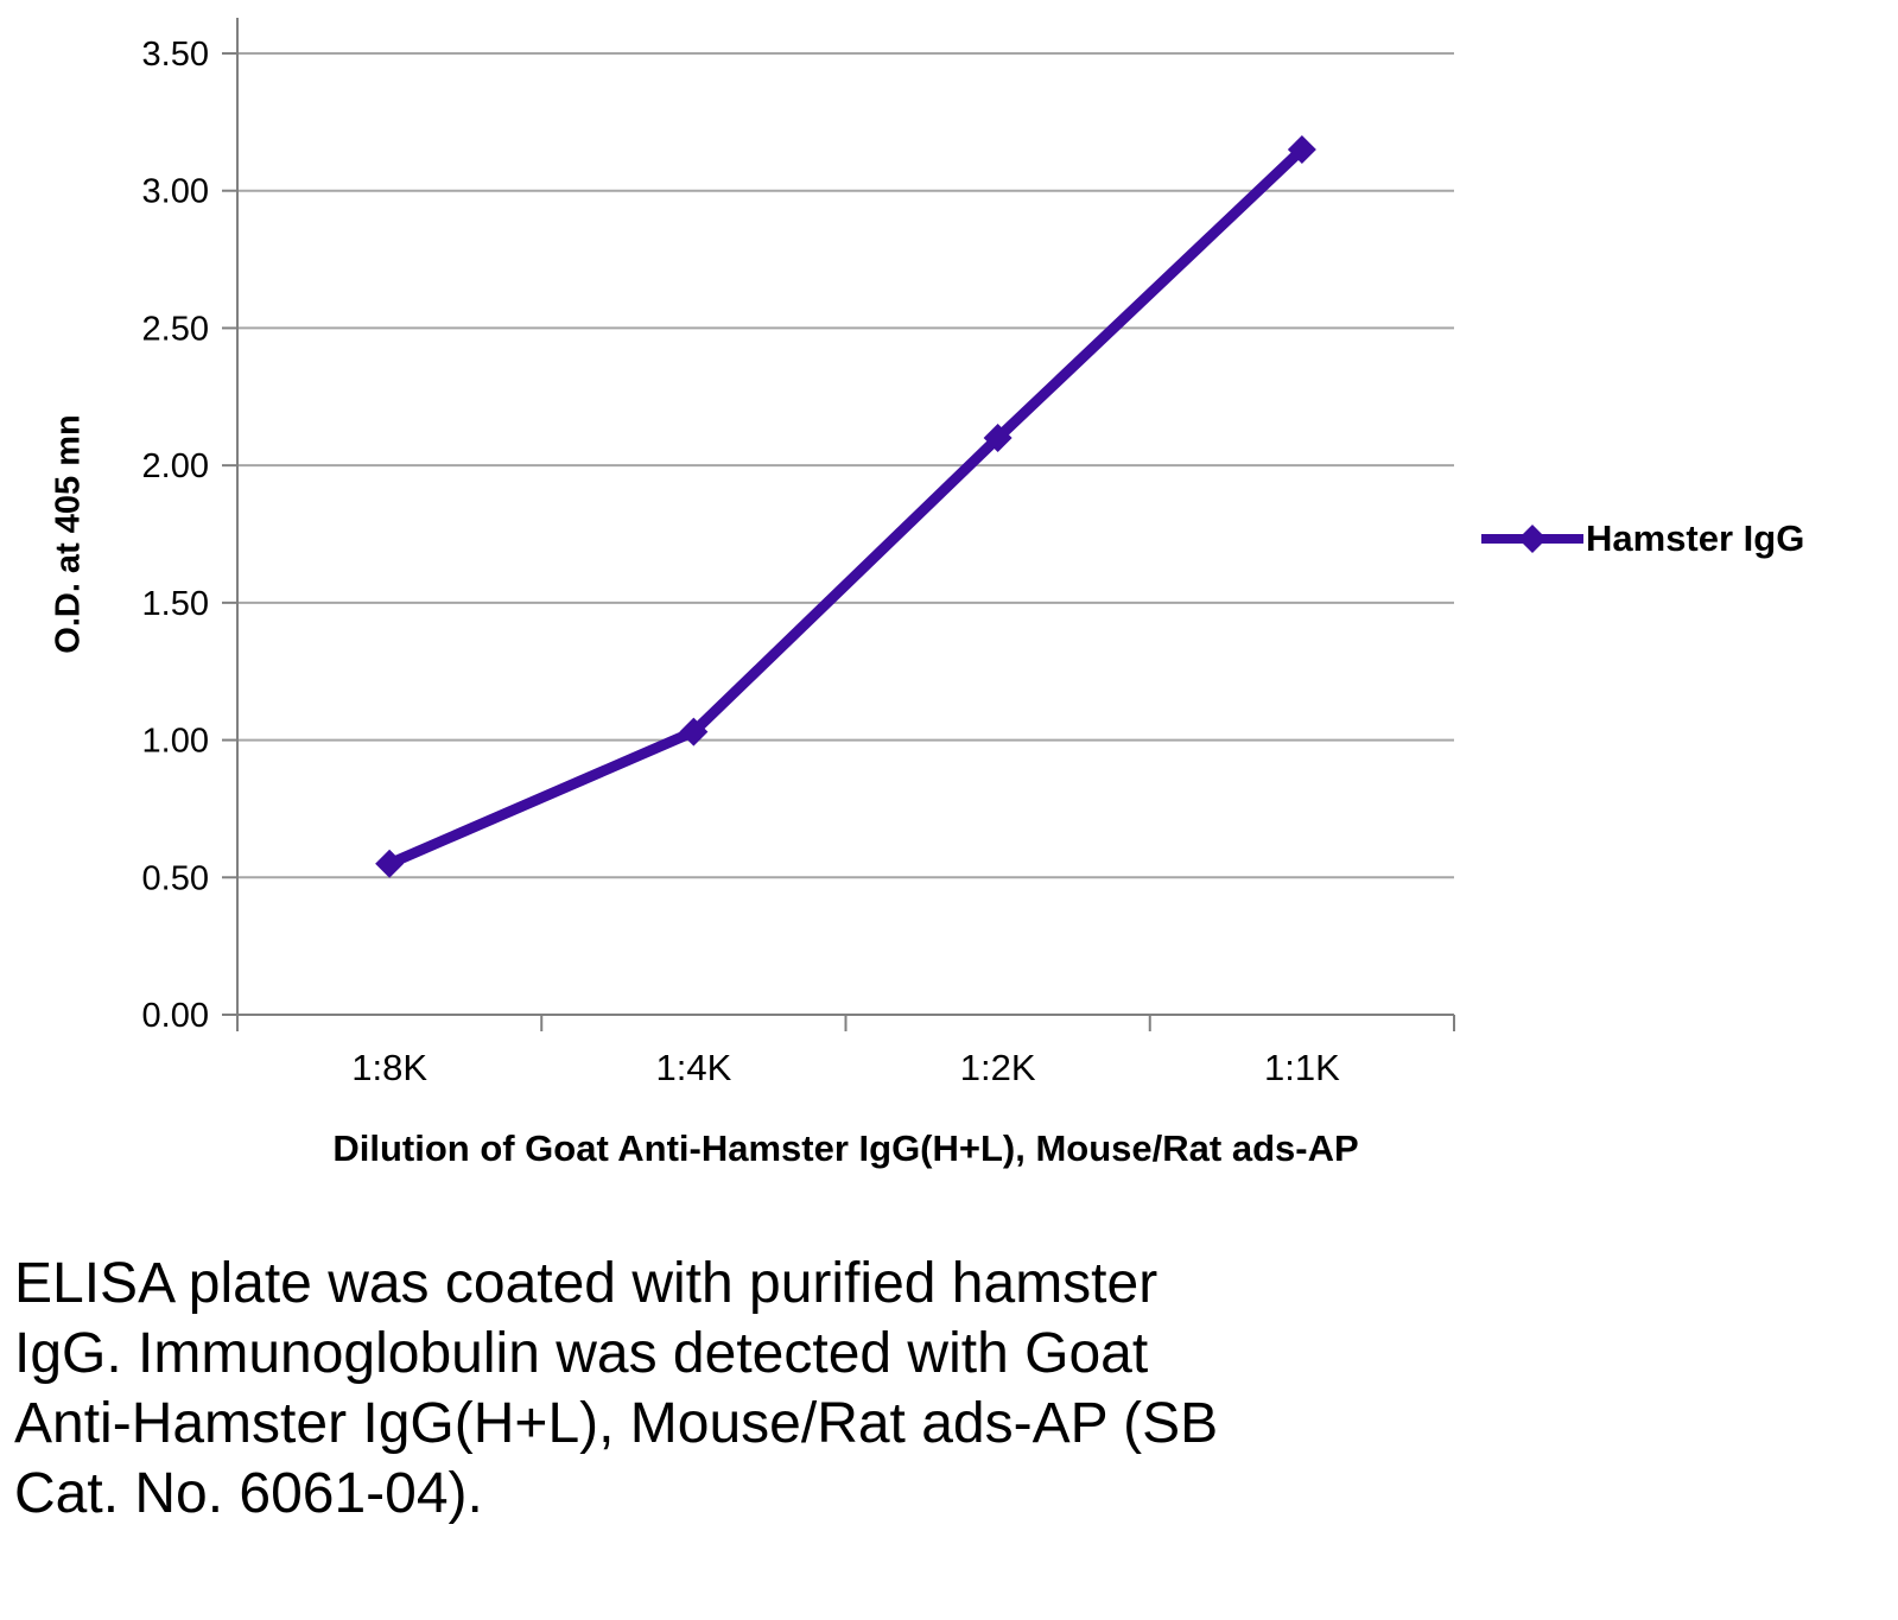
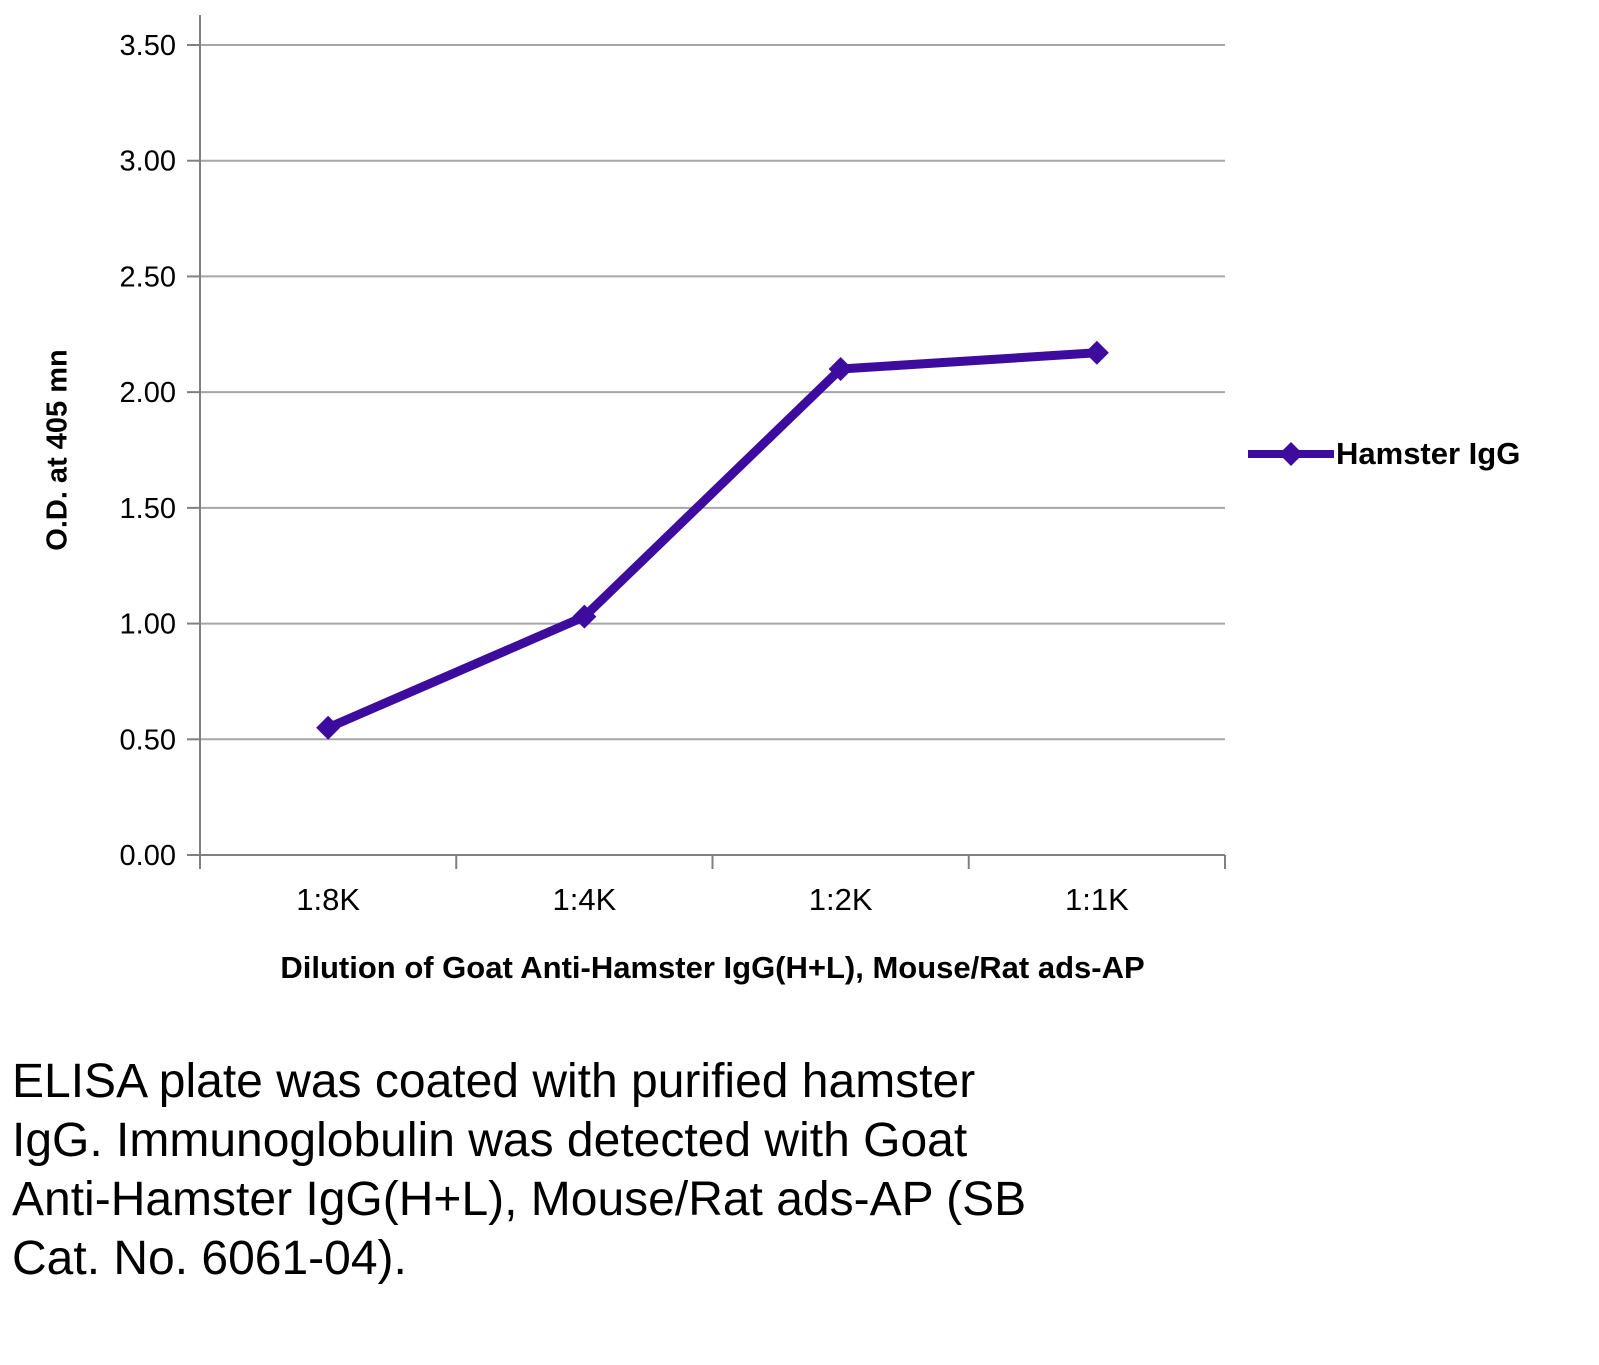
1:1K: 3.15 -> 2.17
